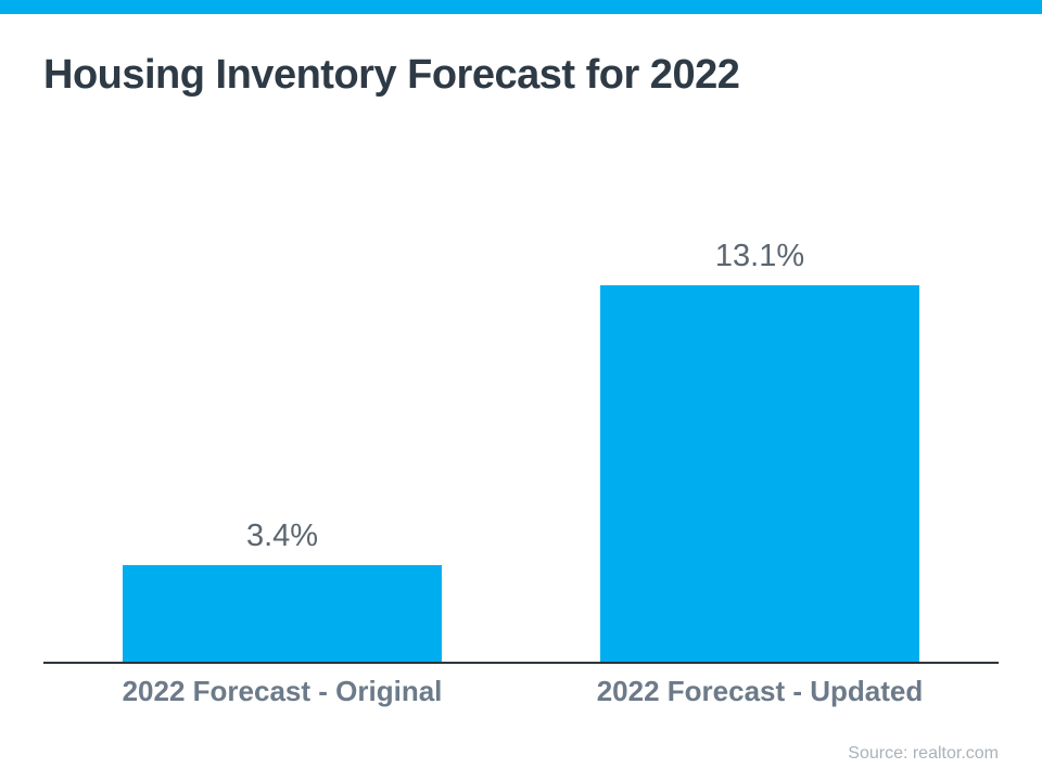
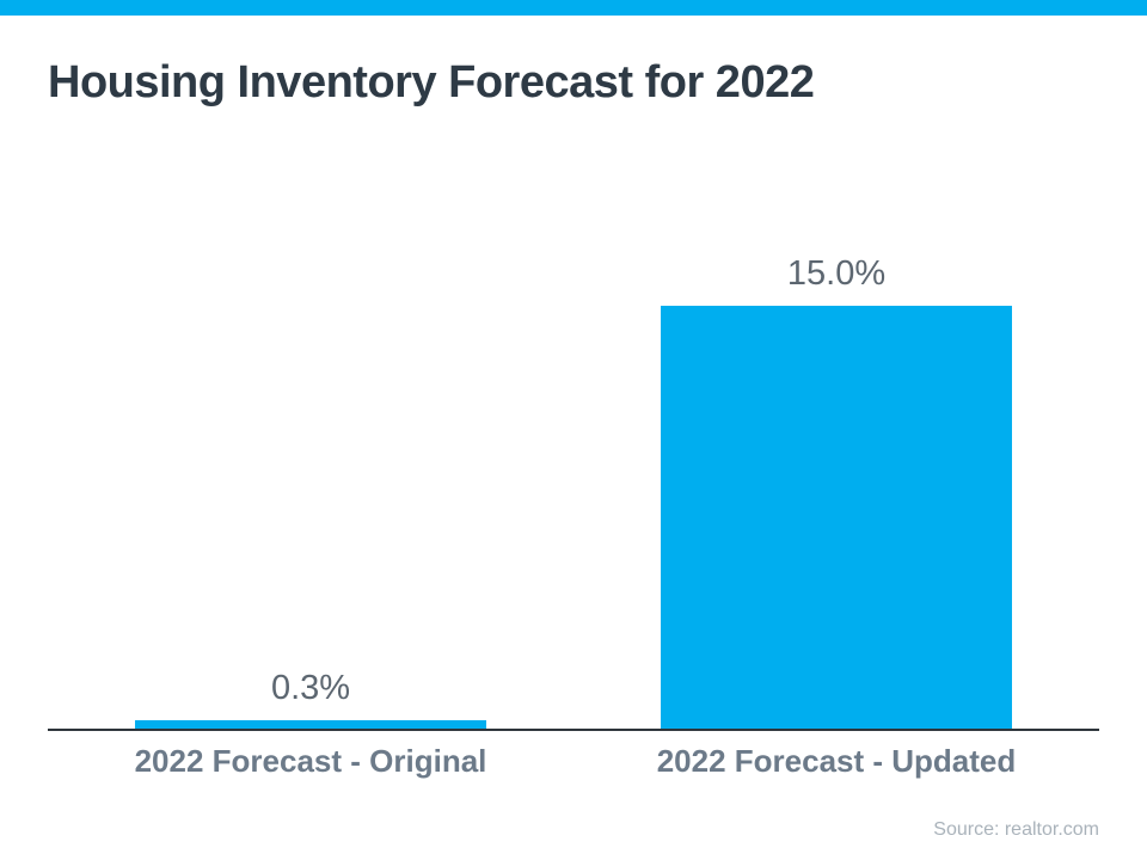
2022 Forecast - Original: 3.4% -> 0.3%
2022 Forecast - Updated: 13.1% -> 15.0%
